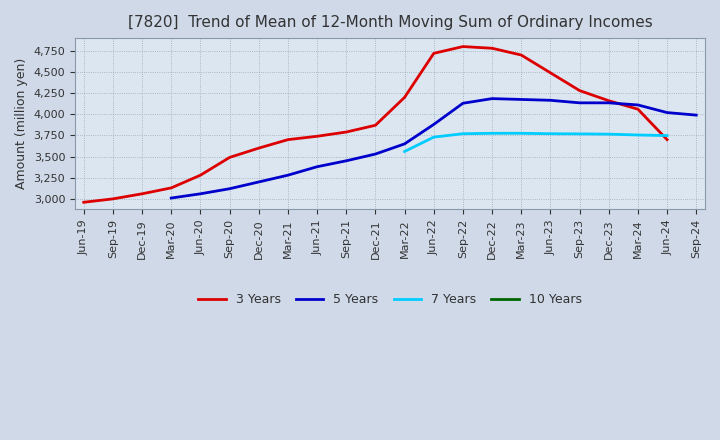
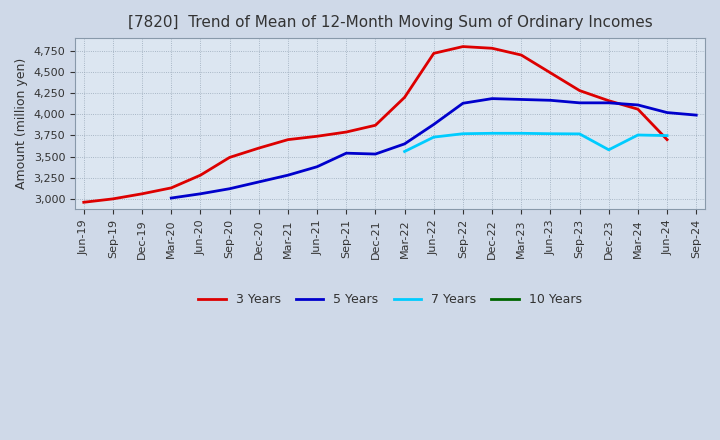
5 Years/Sep-21: 3,450 -> 3,540
7 Years/Dec-23: 3,760 -> 3,580
